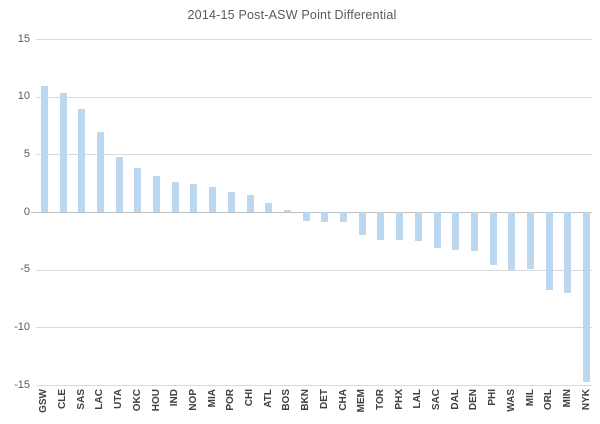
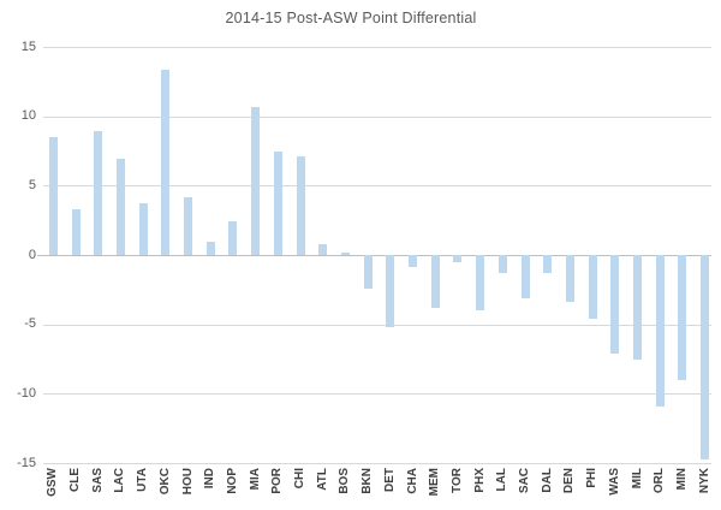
GSW: 10.9 -> 8.5
CLE: 10.3 -> 3.3
UTA: 4.8 -> 3.7
OKC: 3.8 -> 13.4
HOU: 3.1 -> 4.2
IND: 2.6 -> 1.0
MIA: 2.2 -> 10.7
POR: 1.7 -> 7.5
CHI: 1.5 -> 7.1
BKN: -0.8 -> -2.4
DET: -0.9 -> -5.2
MEM: -2.0 -> -3.8
TOR: -2.4 -> -0.5
PHX: -2.4 -> -4.0
LAL: -2.5 -> -1.3
DAL: -3.3 -> -1.3
WAS: -5.0 -> -7.1
MIL: -4.9 -> -7.5
ORL: -6.8 -> -10.9
MIN: -7.0 -> -9.0
